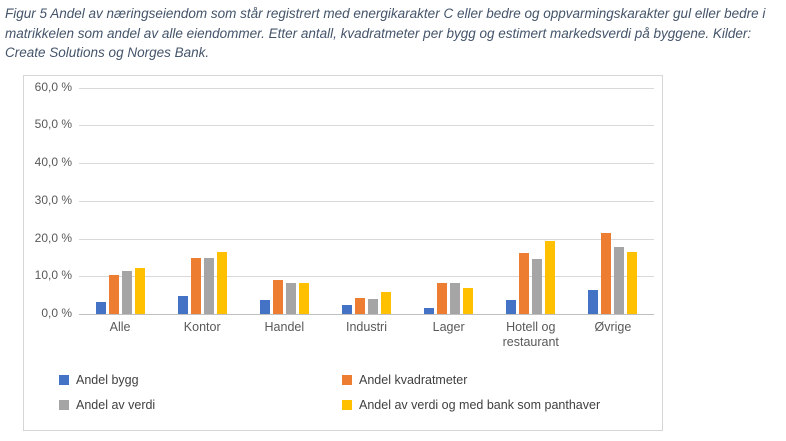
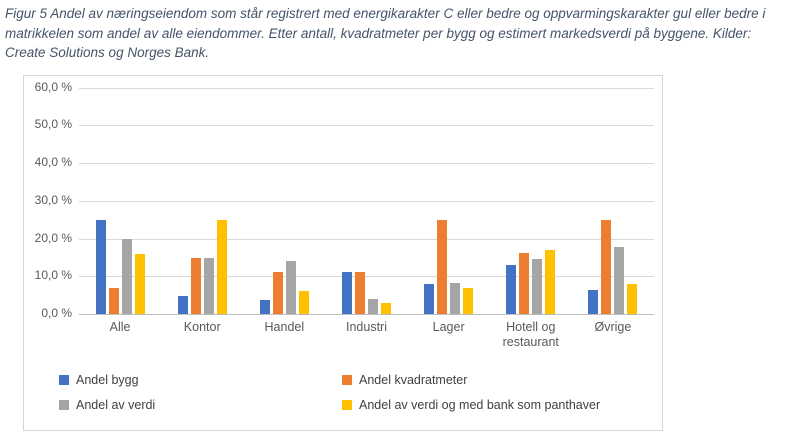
Andel bygg/Alle: 3% -> 25%
Andel kvadratmeter/Alle: 10% -> 7%
Andel av verdi/Alle: 12% -> 20%
Andel av verdi og med bank som panthaver/Alle: 12% -> 16%
Andel av verdi og med bank som panthaver/Kontor: 16% -> 25%
Andel kvadratmeter/Handel: 9% -> 11%
Andel av verdi/Handel: 8% -> 14%
Andel av verdi og med bank som panthaver/Handel: 8% -> 6%
Andel bygg/Industri: 2% -> 11%
Andel kvadratmeter/Industri: 4% -> 11%
Andel av verdi og med bank som panthaver/Industri: 6% -> 3%
Andel bygg/Lager: 2% -> 8%
Andel kvadratmeter/Lager: 8% -> 25%
Andel bygg/Hotell og restaurant: 4% -> 13%
Andel av verdi og med bank som panthaver/Hotell og restaurant: 19% -> 17%
Andel kvadratmeter/Øvrige: 21% -> 25%
Andel av verdi og med bank som panthaver/Øvrige: 16% -> 8%
